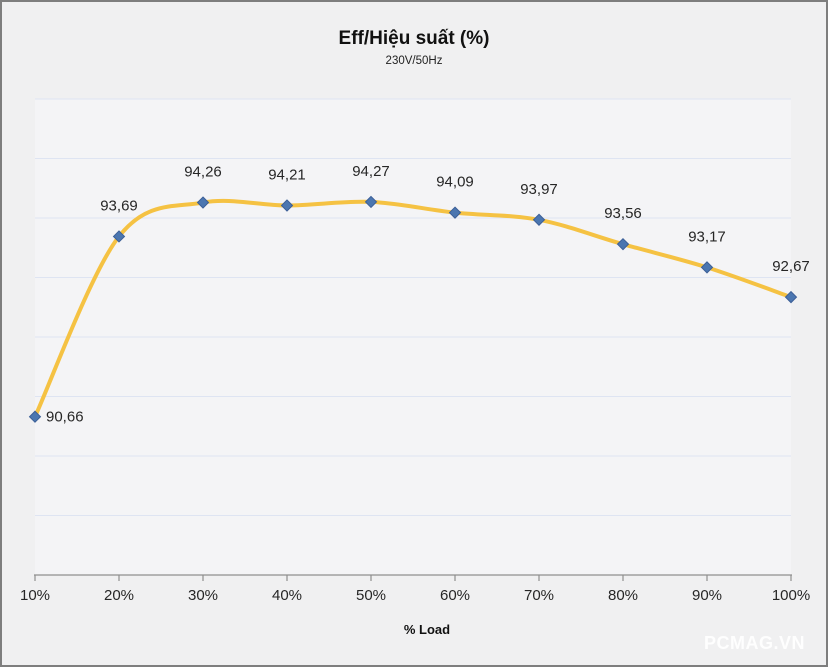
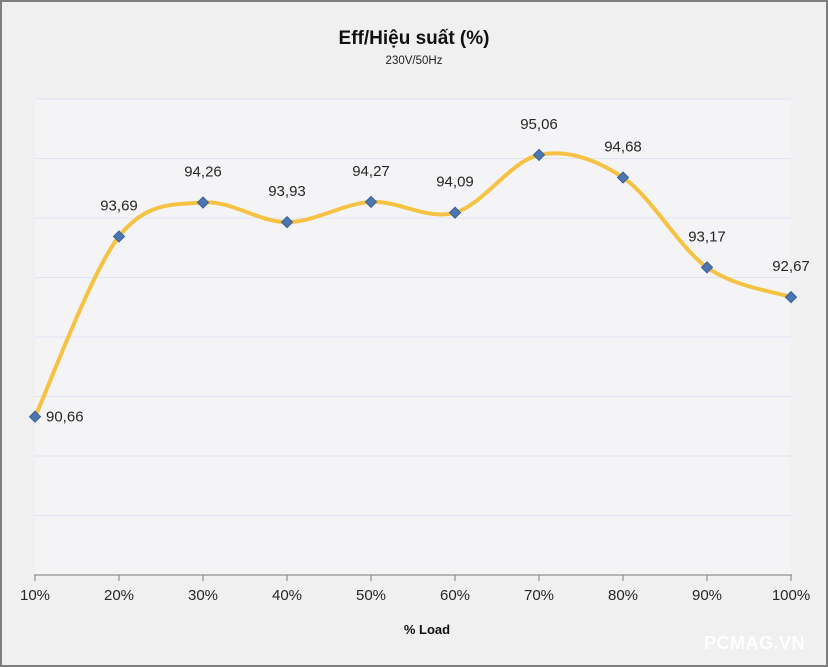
40%: 94,21 -> 93,93
70%: 93,97 -> 95,06
80%: 93,56 -> 94,68
